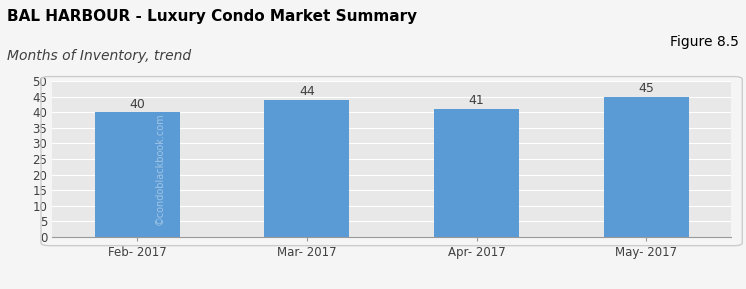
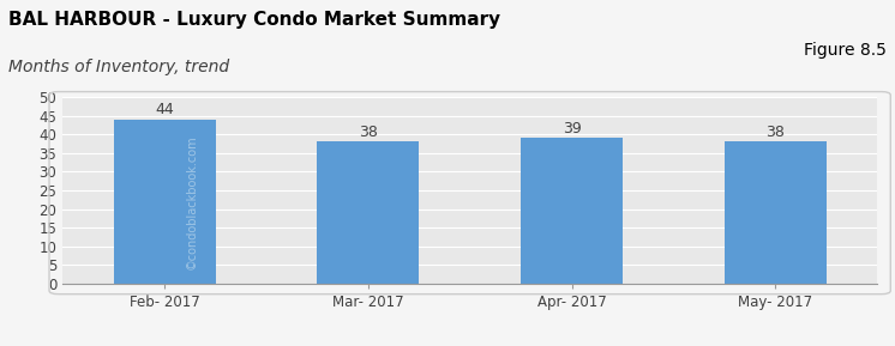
Feb- 2017: 40 -> 44
Mar- 2017: 44 -> 38
Apr- 2017: 41 -> 39
May- 2017: 45 -> 38
